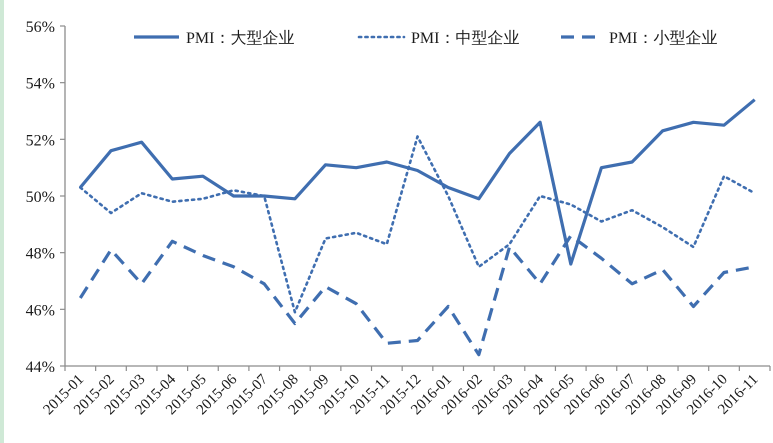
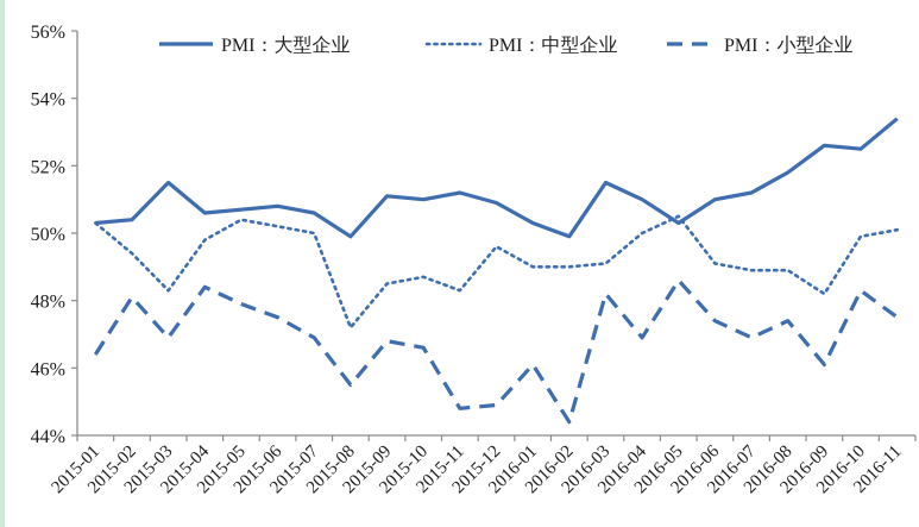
PMI：大型企业/2015-02: 51.6% -> 50.4%
PMI：大型企业/2015-03: 51.9% -> 51.5%
PMI：中型企业/2015-03: 50.1% -> 48.3%
PMI：中型企业/2015-05: 49.9% -> 50.4%
PMI：大型企业/2015-06: 50.0% -> 50.8%
PMI：大型企业/2015-07: 50.0% -> 50.6%
PMI：中型企业/2015-08: 45.9% -> 47.2%
PMI：小型企业/2015-10: 46.2% -> 46.6%
PMI：中型企业/2015-12: 52.1% -> 49.6%
PMI：中型企业/2016-01: 50.0% -> 49.0%
PMI：中型企业/2016-02: 47.5% -> 49.0%
PMI：中型企业/2016-03: 48.3% -> 49.1%
PMI：大型企业/2016-04: 52.6% -> 51.0%
PMI：大型企业/2016-05: 47.6% -> 50.3%
PMI：中型企业/2016-05: 49.7% -> 50.5%
PMI：小型企业/2016-06: 47.8% -> 47.4%
PMI：中型企业/2016-07: 49.5% -> 48.9%
PMI：大型企业/2016-08: 52.3% -> 51.8%
PMI：中型企业/2016-10: 50.7% -> 49.9%
PMI：小型企业/2016-10: 47.3% -> 48.3%
